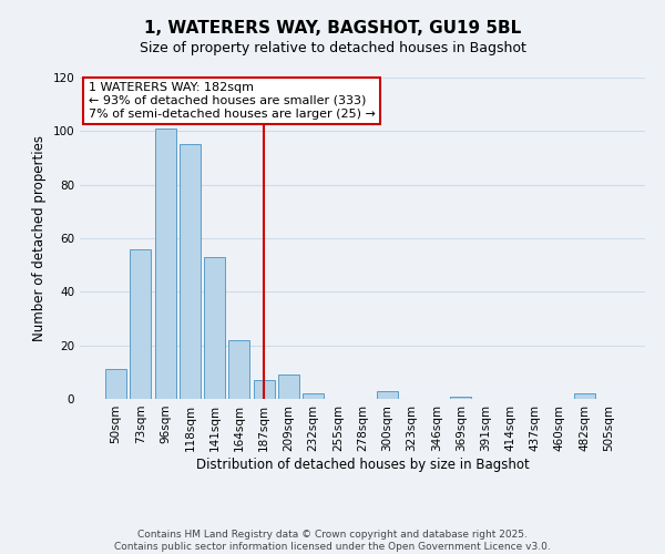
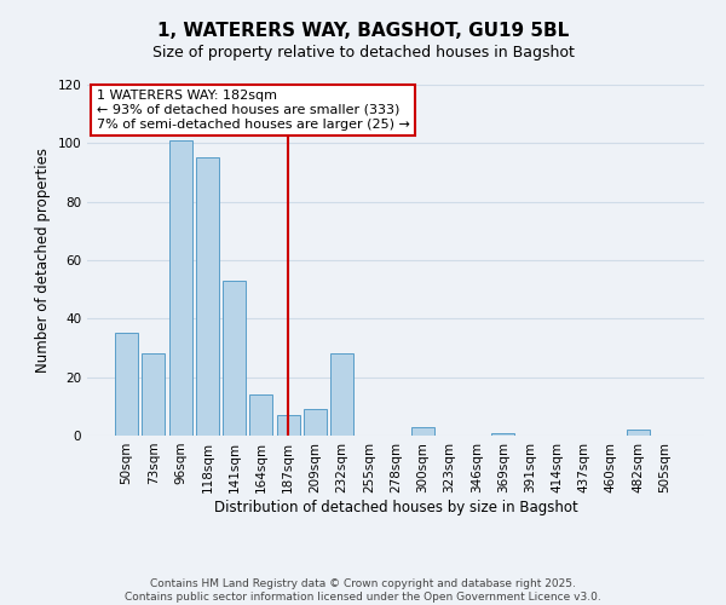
50sqm: 11 -> 35
73sqm: 56 -> 28
164sqm: 22 -> 14
232sqm: 2 -> 28
